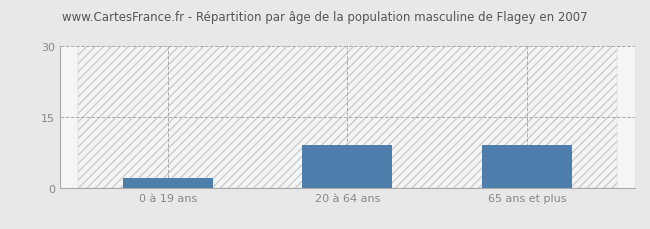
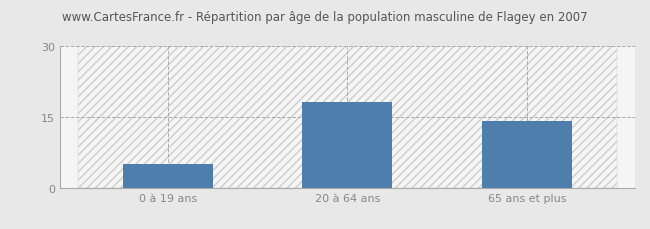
0 à 19 ans: 2 -> 5
20 à 64 ans: 9 -> 18
65 ans et plus: 9 -> 14
